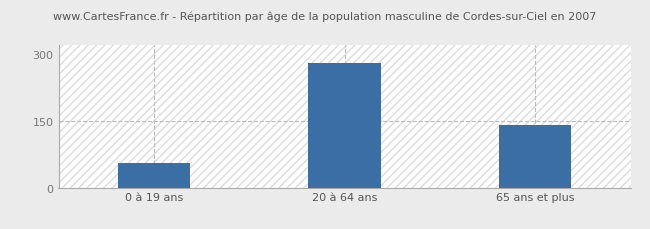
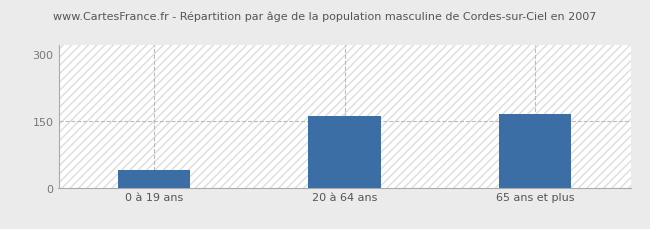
0 à 19 ans: 55 -> 40
20 à 64 ans: 280 -> 160
65 ans et plus: 140 -> 165
